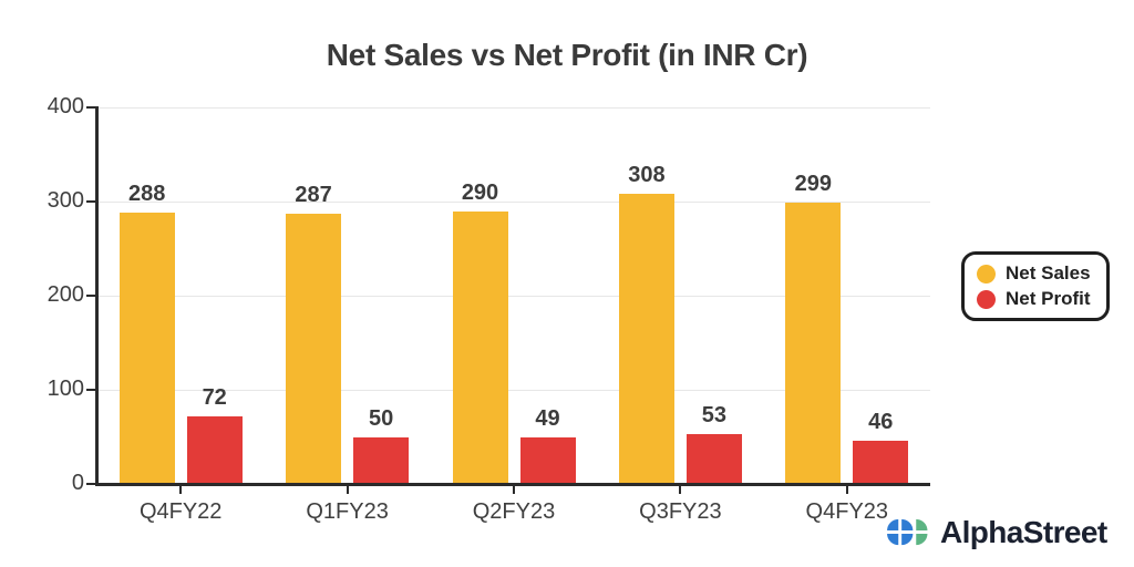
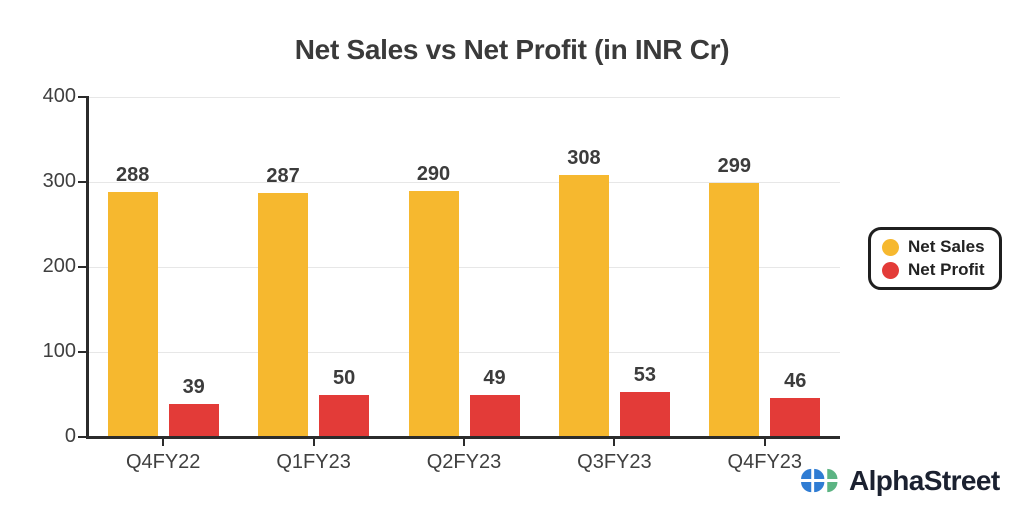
Net Profit/Q4FY22: 72 -> 39
